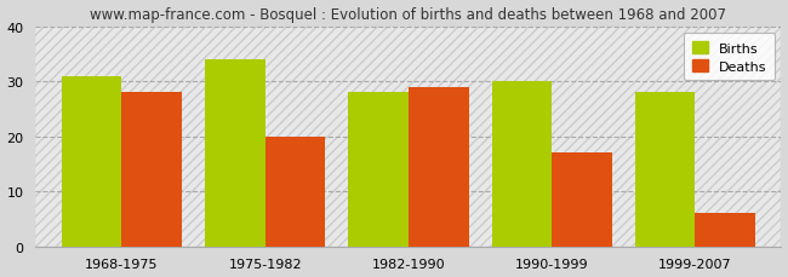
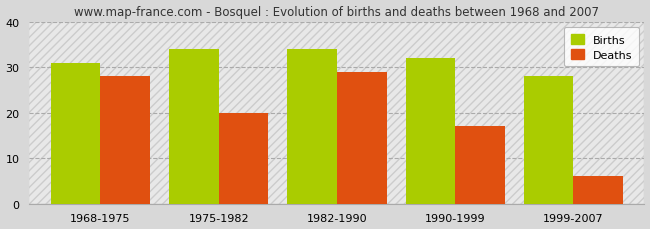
Births/1982-1990: 28 -> 34
Births/1990-1999: 30 -> 32
